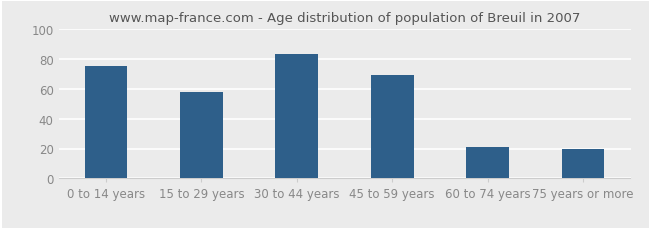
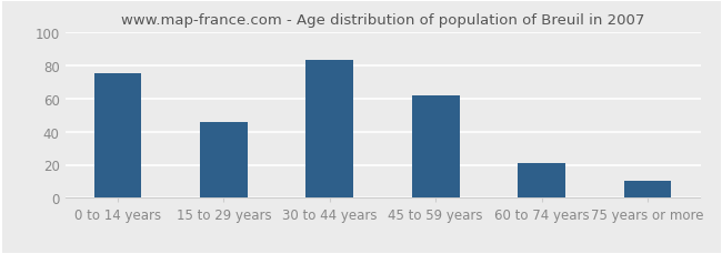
15 to 29 years: 58 -> 46
45 to 59 years: 69 -> 62
75 years or more: 20 -> 10
